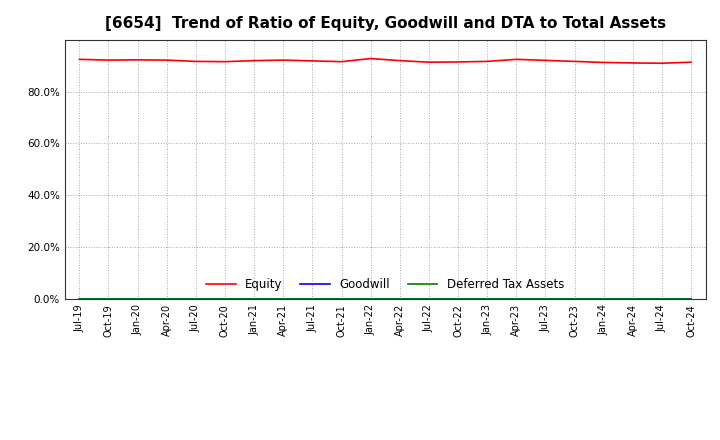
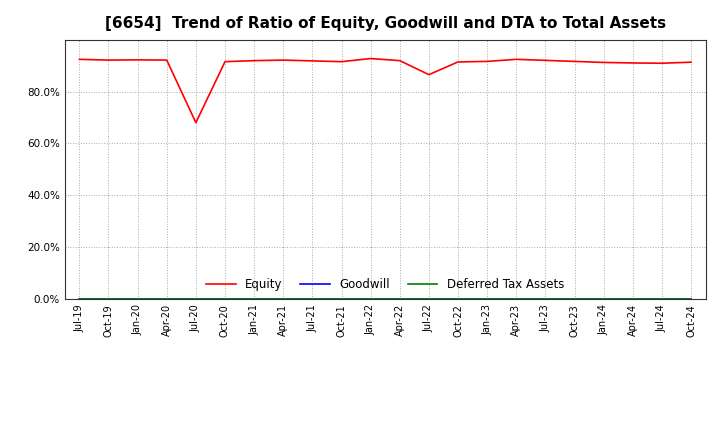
Equity/Jul-20: 91.6% -> 68.0%
Equity/Jul-22: 91.3% -> 86.5%
